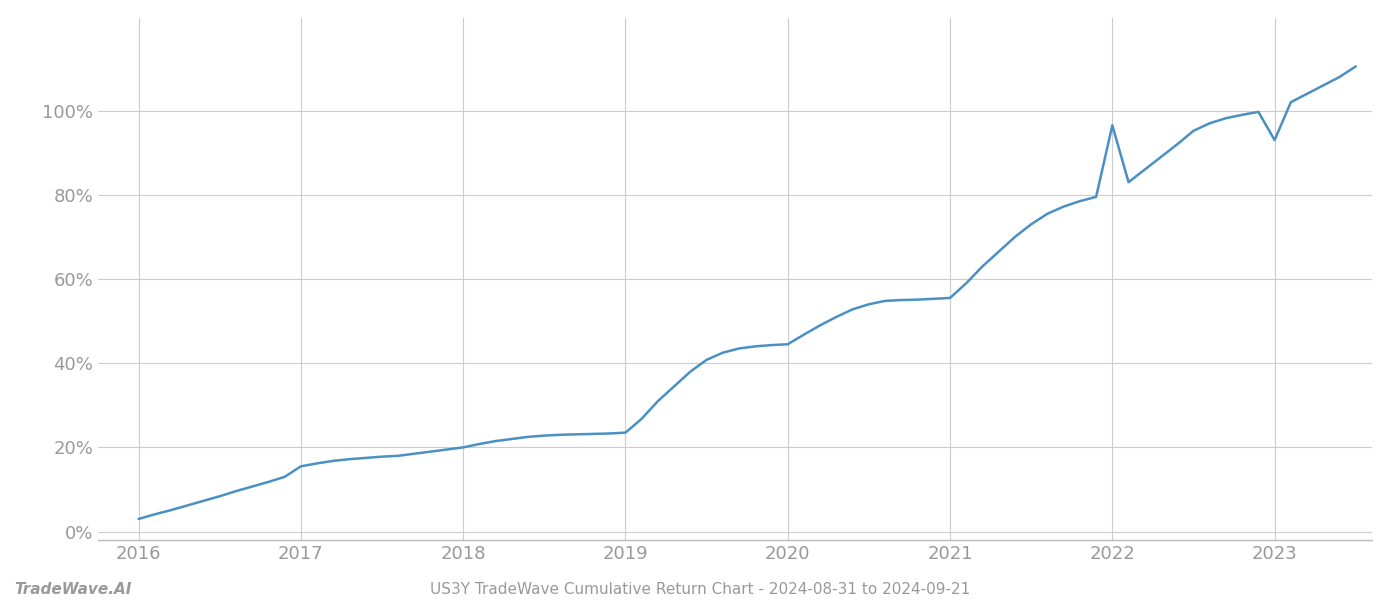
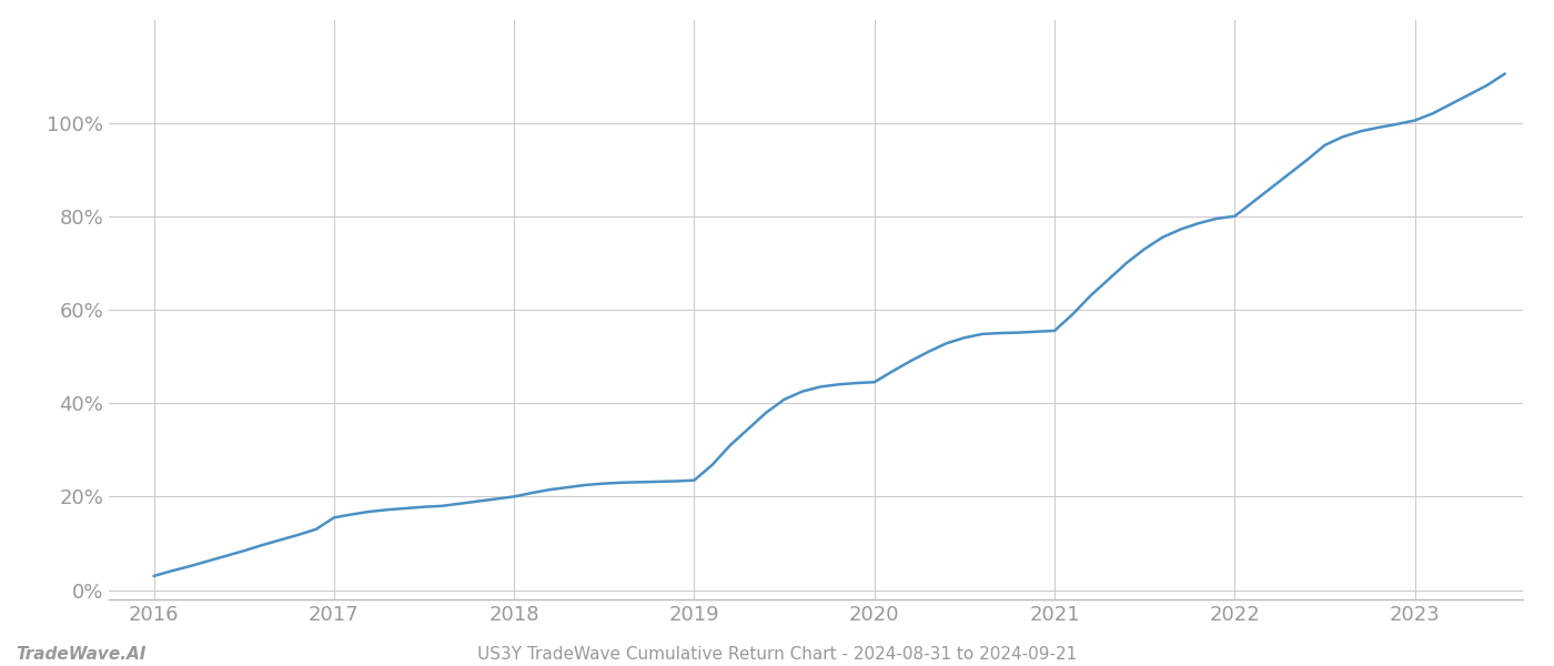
2022: 96.5% -> 80.0%
2023: 93.0% -> 100.5%
